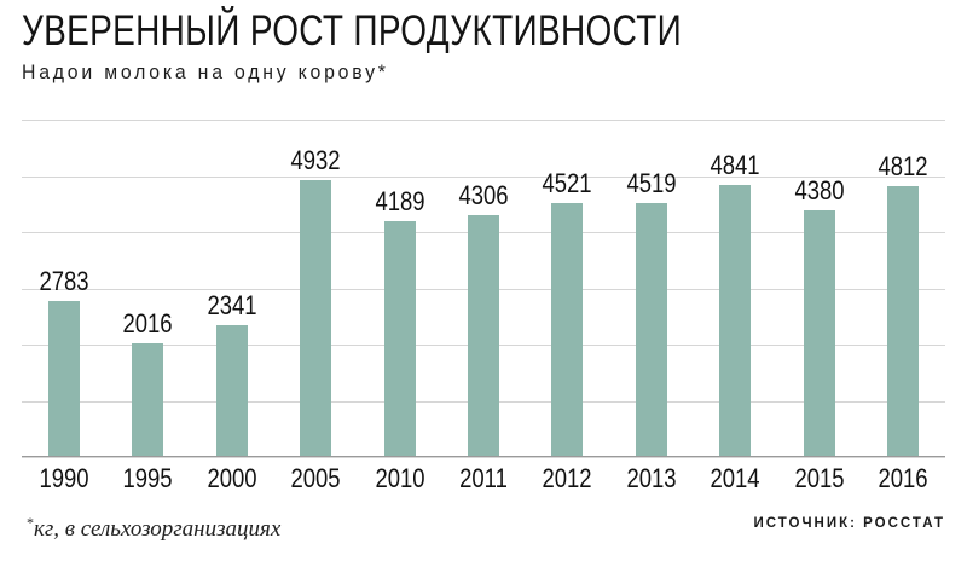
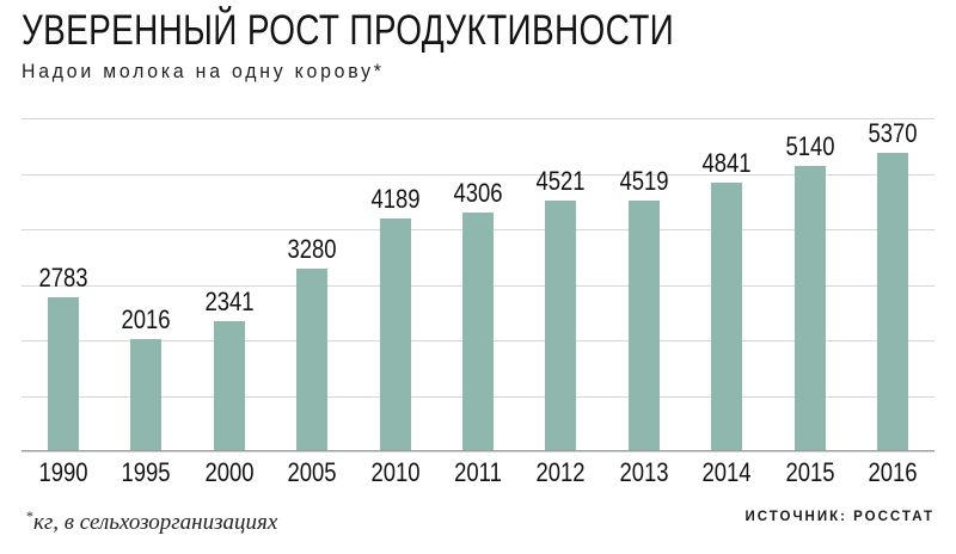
2005: 4932 -> 3280
2015: 4380 -> 5140
2016: 4812 -> 5370
